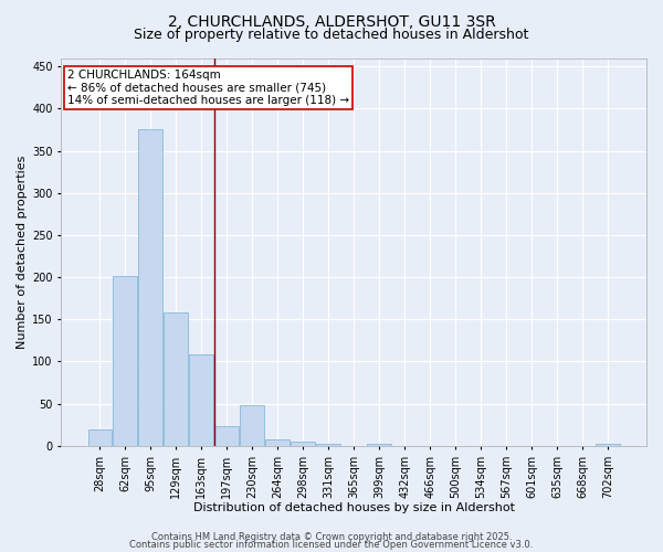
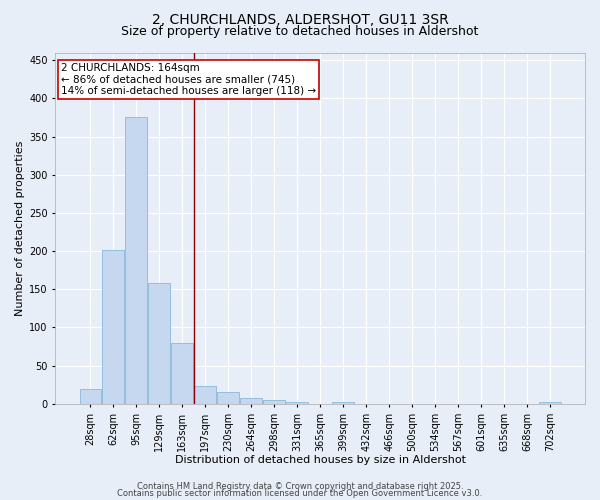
163sqm: 108 -> 80
230sqm: 48 -> 15
